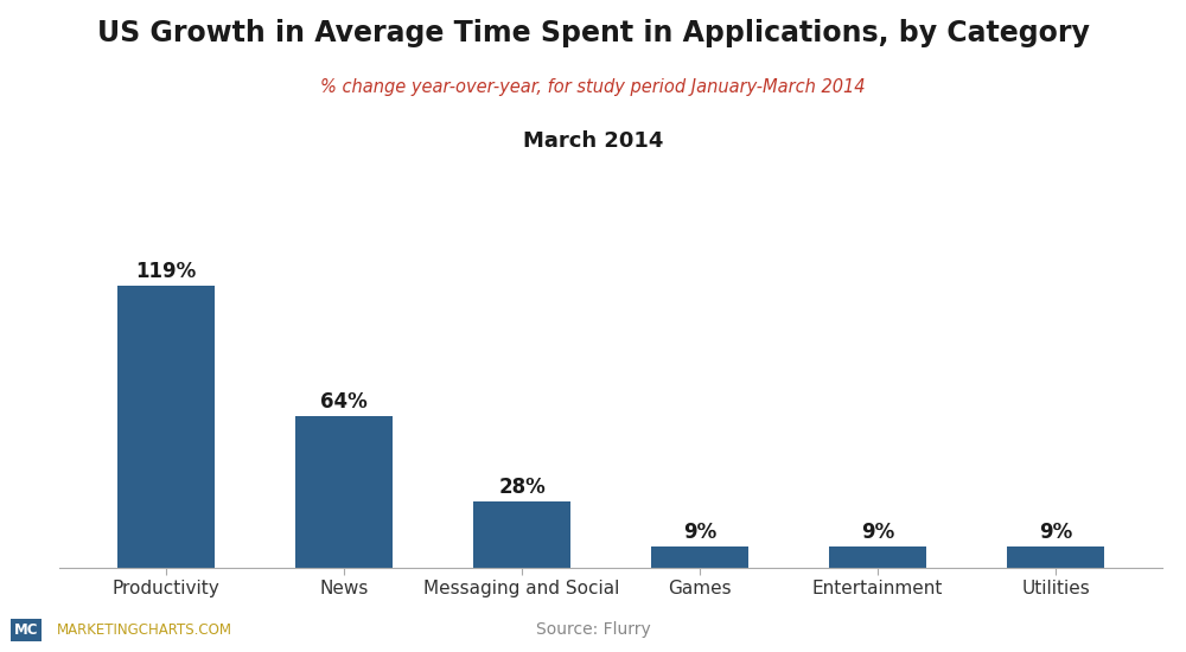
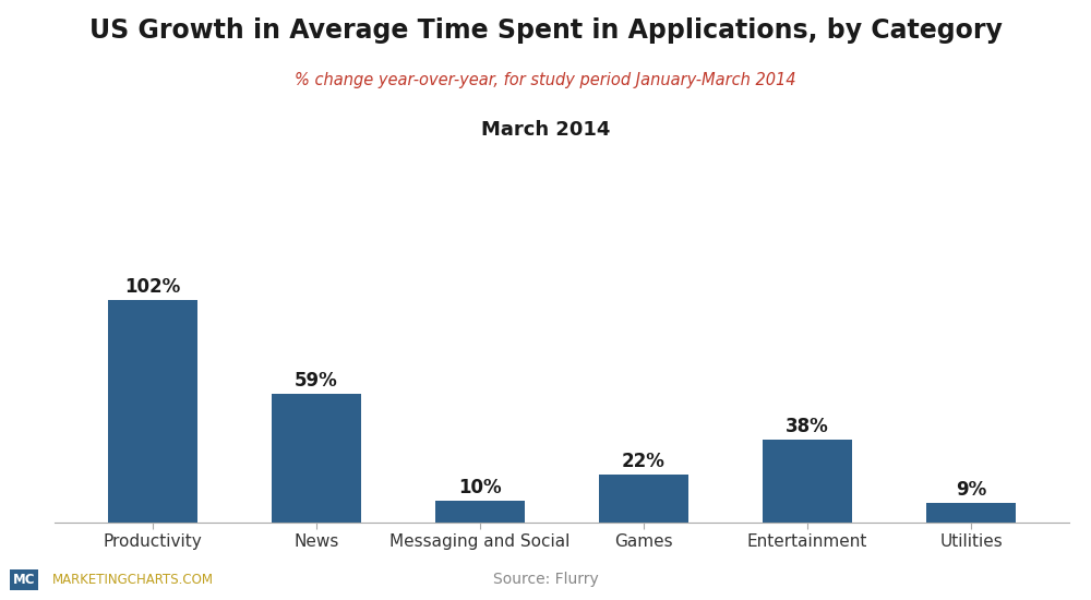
Productivity: 119% -> 102%
News: 64% -> 59%
Messaging and Social: 28% -> 10%
Games: 9% -> 22%
Entertainment: 9% -> 38%
